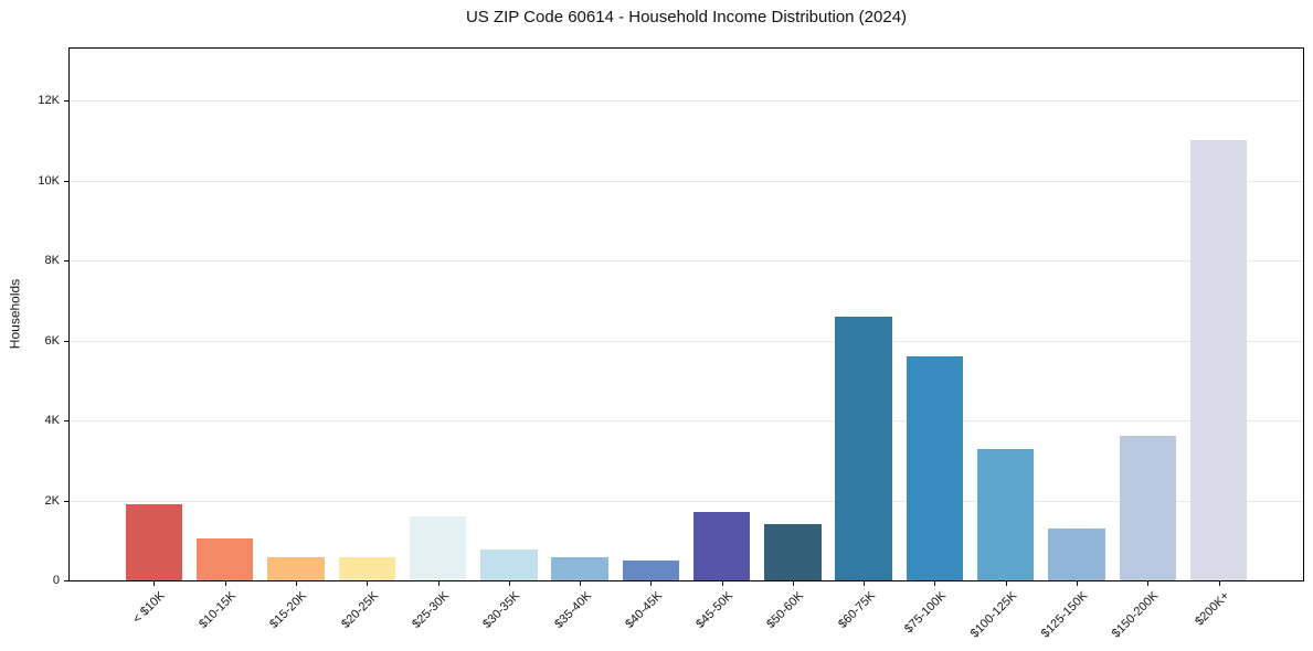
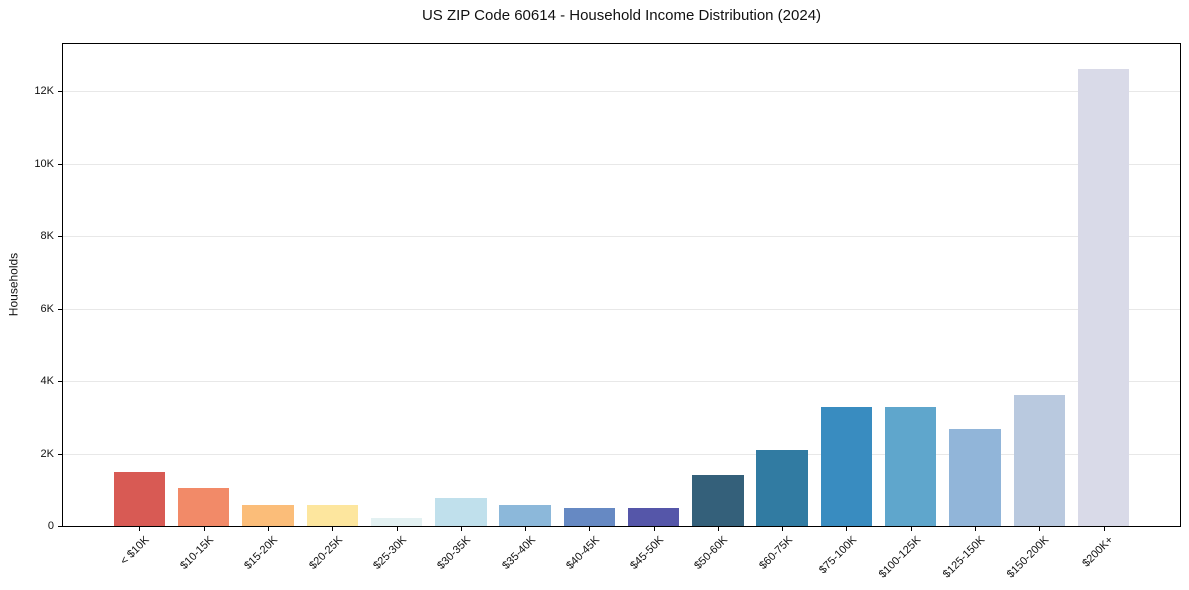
< $10K: 1.9K -> 1.5K
$25-30K: 1.6K -> 0.2K
$45-50K: 1.7K -> 0.5K
$60-75K: 6.6K -> 2.1K
$75-100K: 5.6K -> 3.3K
$125-150K: 1.3K -> 2.7K
$200K+: 11.0K -> 12.6K
